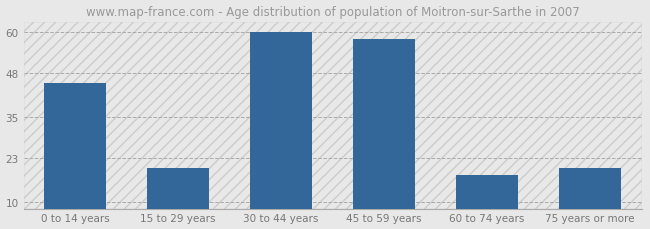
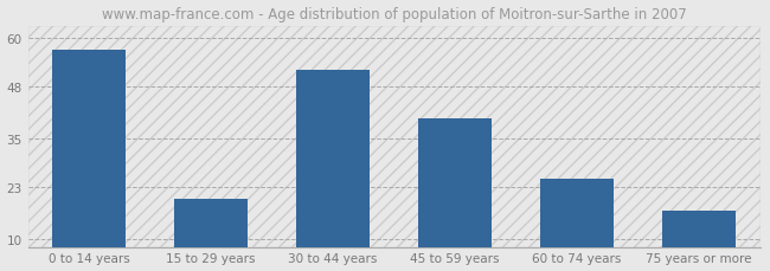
0 to 14 years: 45 -> 57
30 to 44 years: 60 -> 52
45 to 59 years: 58 -> 40
60 to 74 years: 18 -> 25
75 years or more: 20 -> 17
